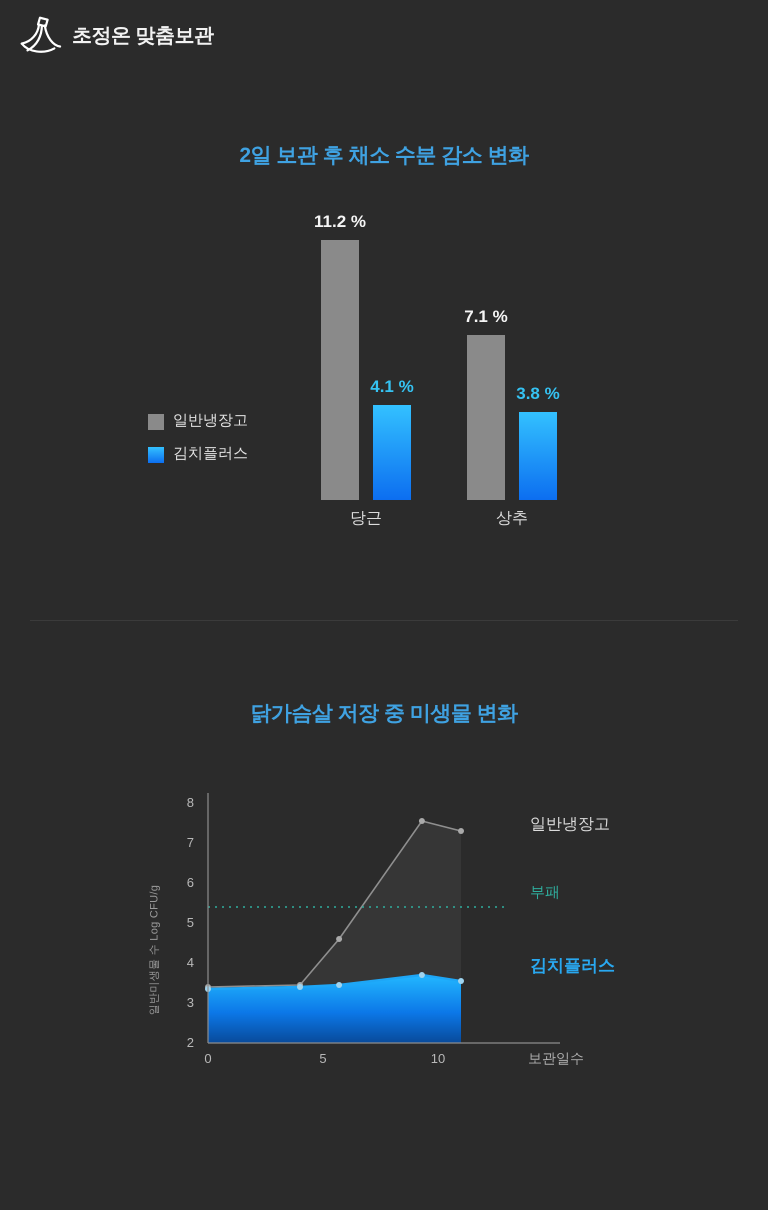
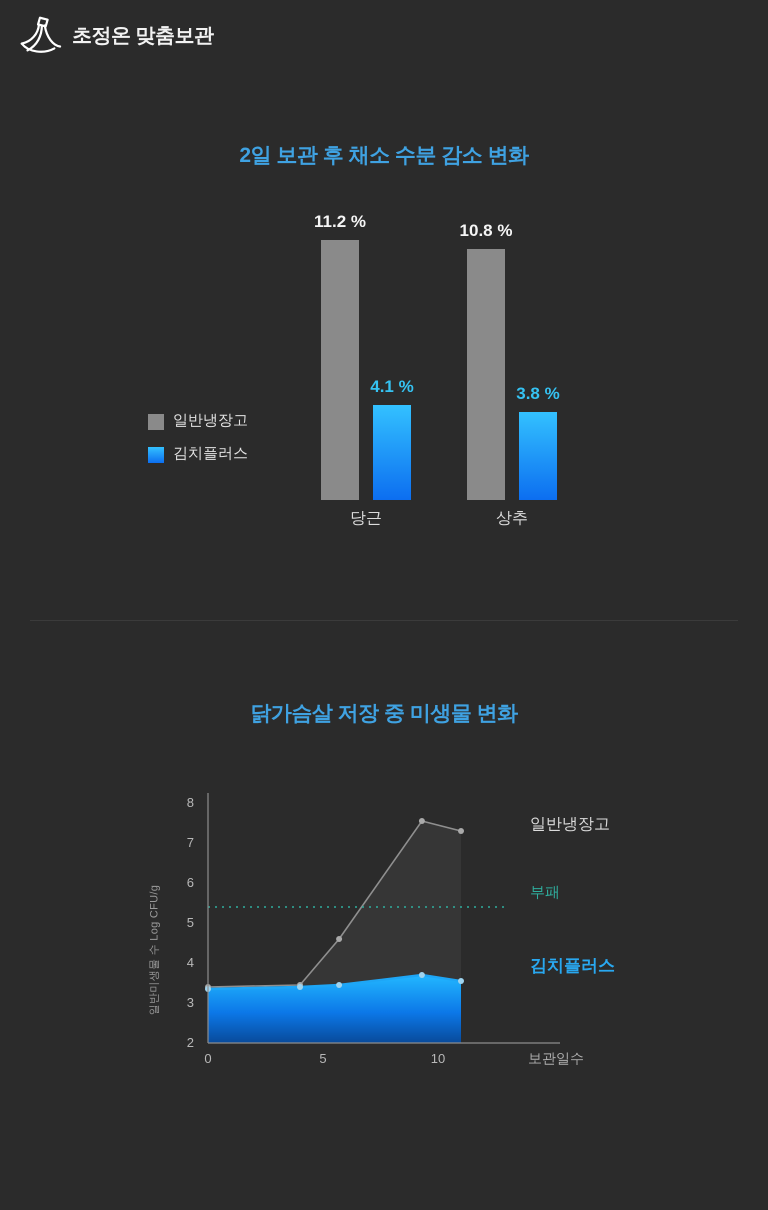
2일 보관 후 채소 수분 감소 변화/일반냉장고/상추: 7.1 -> 10.8
